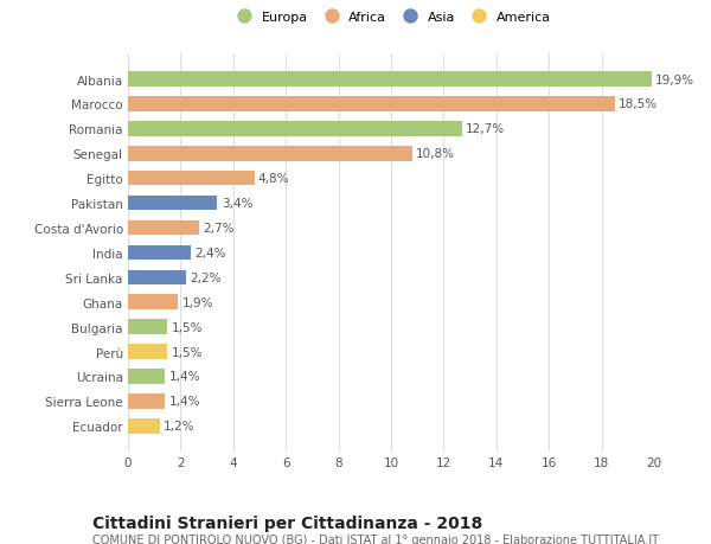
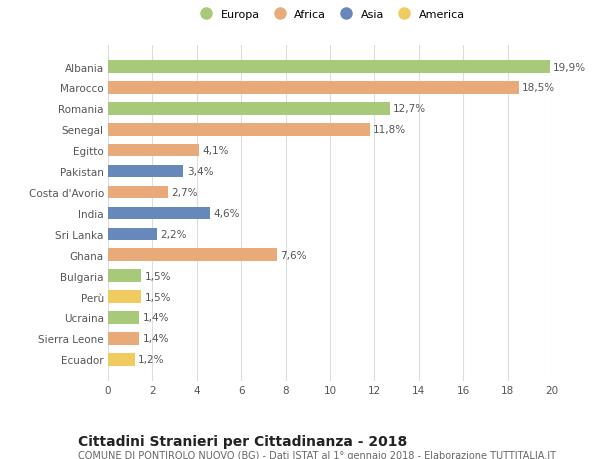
Senegal: 10,8% -> 11,8%
Egitto: 4,8% -> 4,1%
India: 2,4% -> 4,6%
Ghana: 1,9% -> 7,6%
